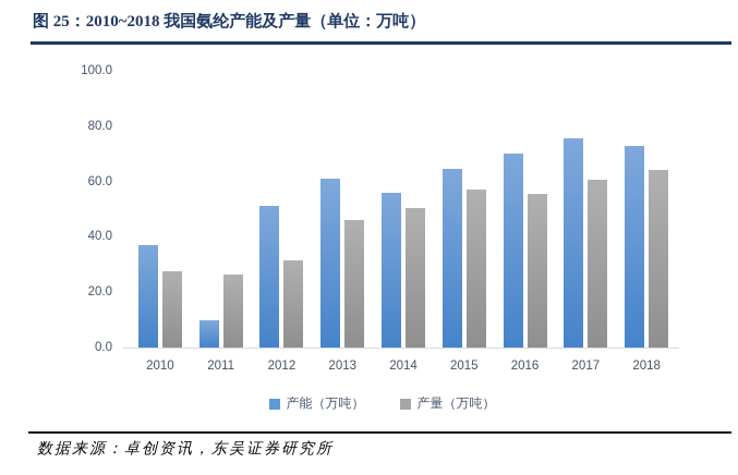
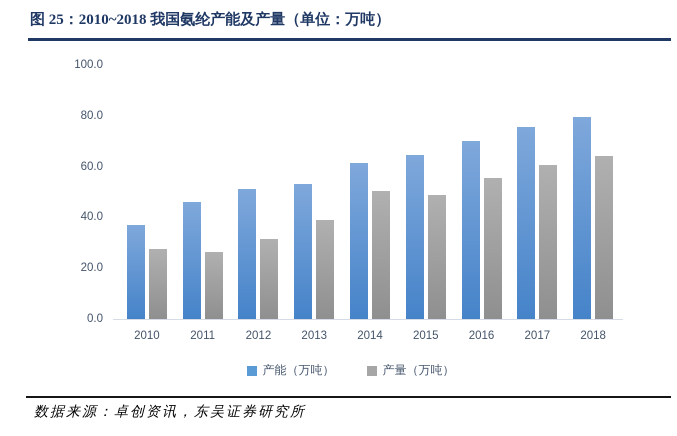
产能（万吨）/2011: 10 -> 46
产能（万吨）/2013: 61 -> 53
产量（万吨）/2013: 46 -> 39
产能（万吨）/2014: 56 -> 62
产量（万吨）/2015: 57 -> 49
产能（万吨）/2018: 73 -> 80
